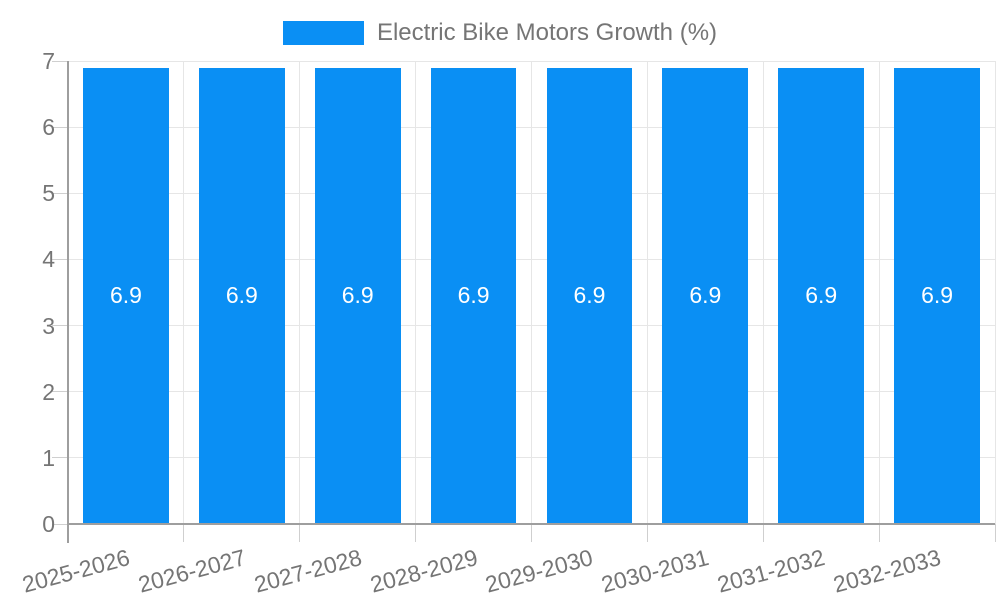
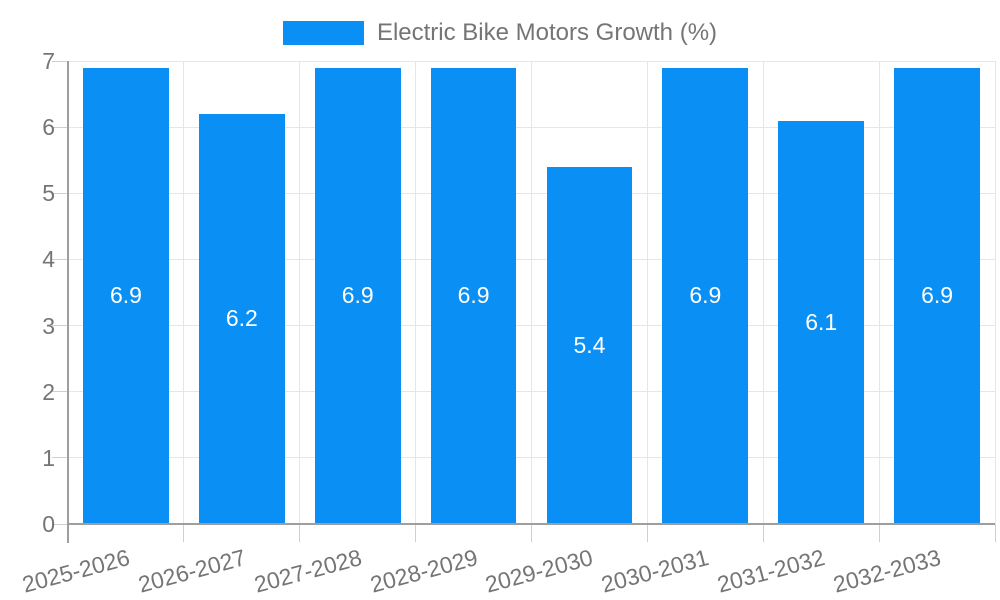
2026-2027: 6.9 -> 6.2
2029-2030: 6.9 -> 5.4
2031-2032: 6.9 -> 6.1
